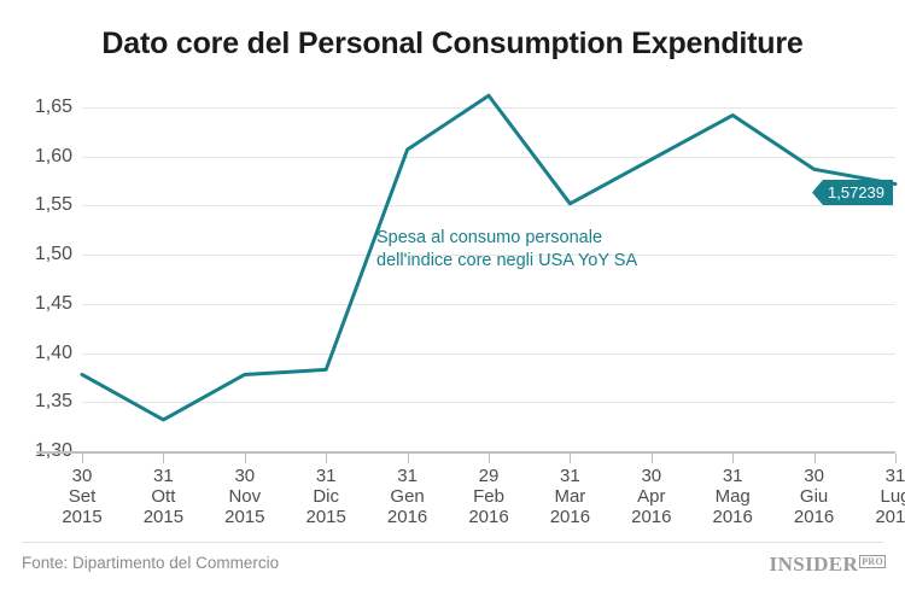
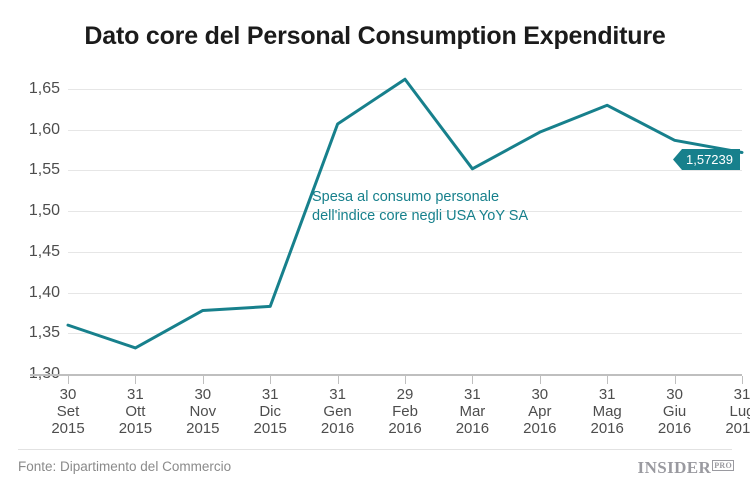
30 Set 2015: 1,38 -> 1,36
31 Mag 2016: 1,64 -> 1,63
